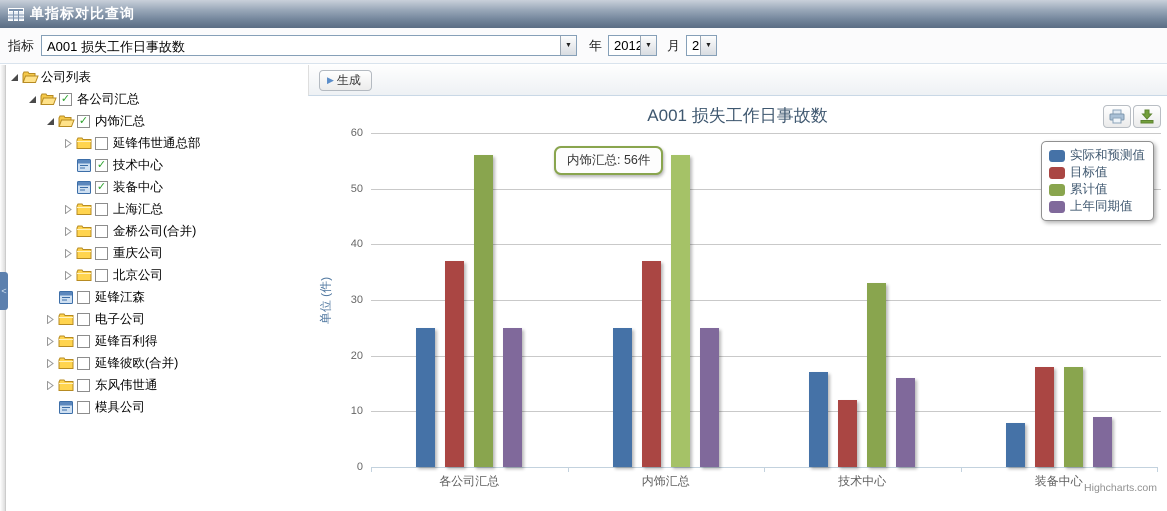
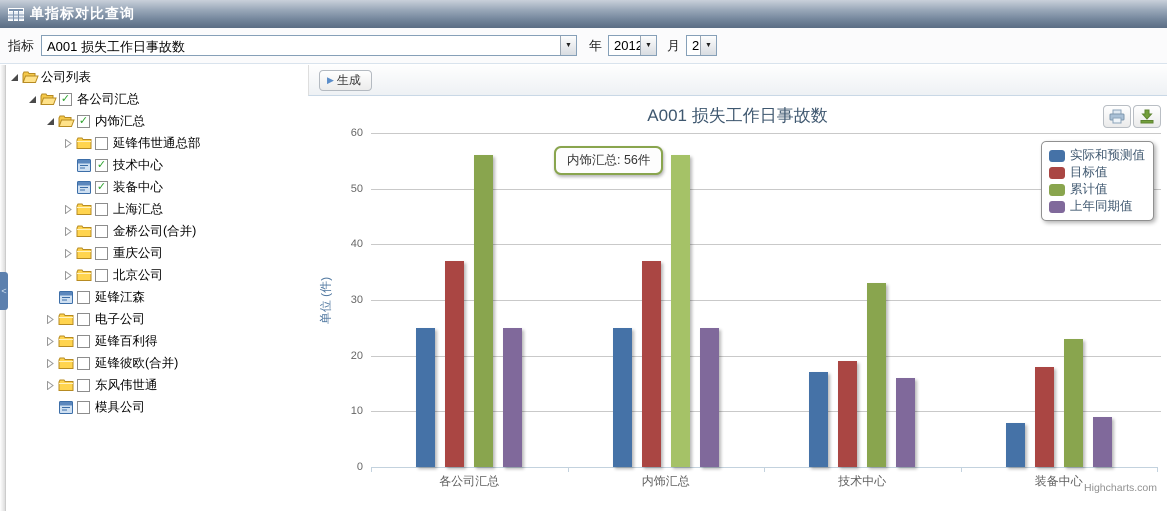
目标值/技术中心: 12 -> 19
累计值/装备中心: 18 -> 23
